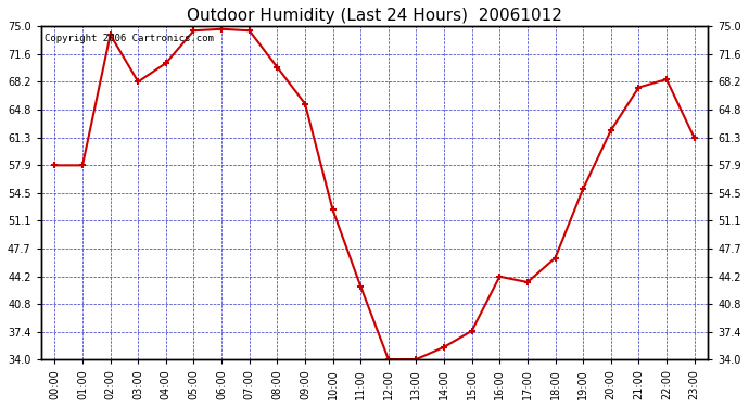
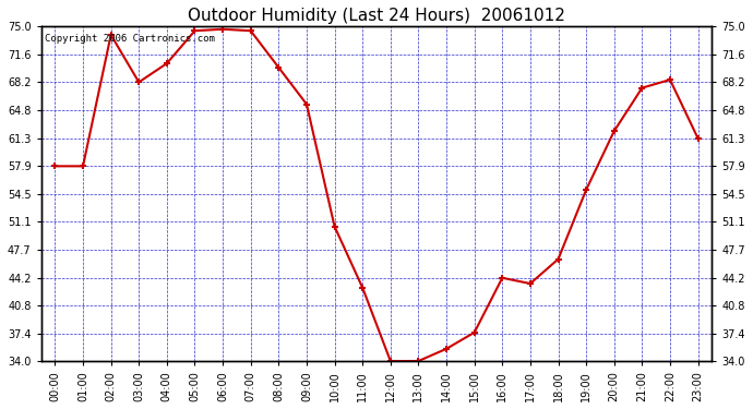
10:00: 52.4 -> 50.5
